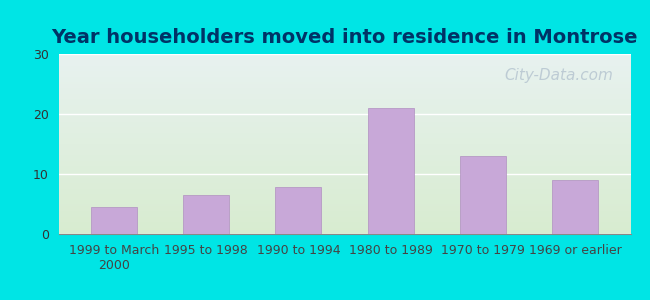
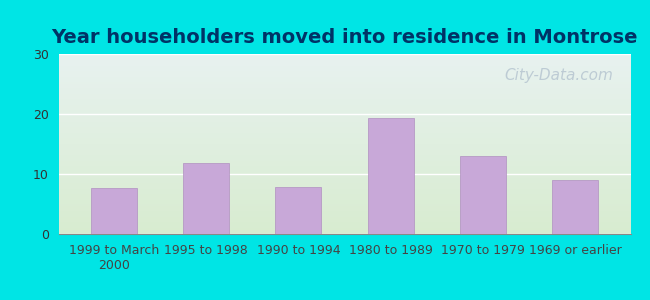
1999 to March 2000: 4.5 -> 7.6
1995 to 1998: 6.5 -> 11.8
1980 to 1989: 21.0 -> 19.4
